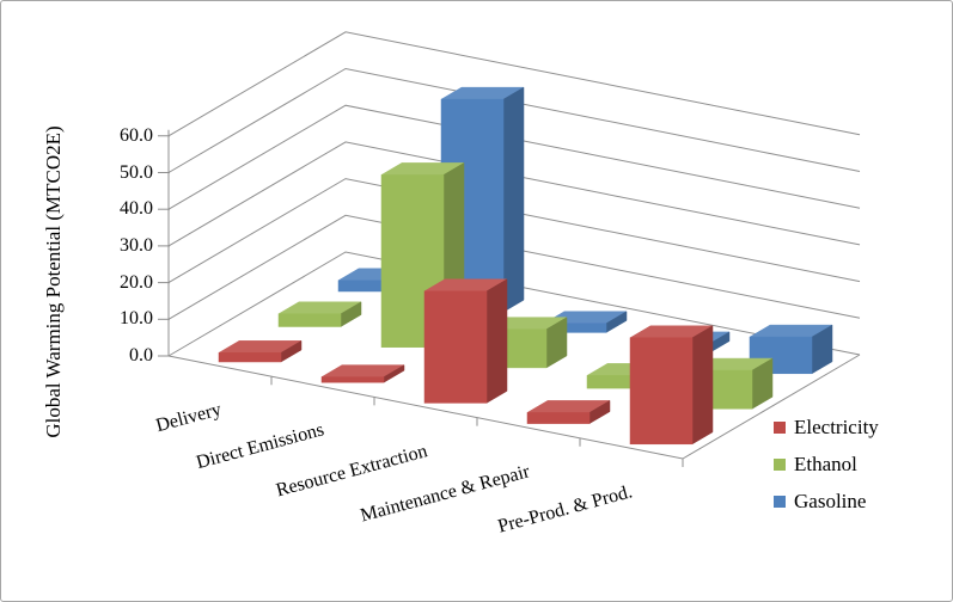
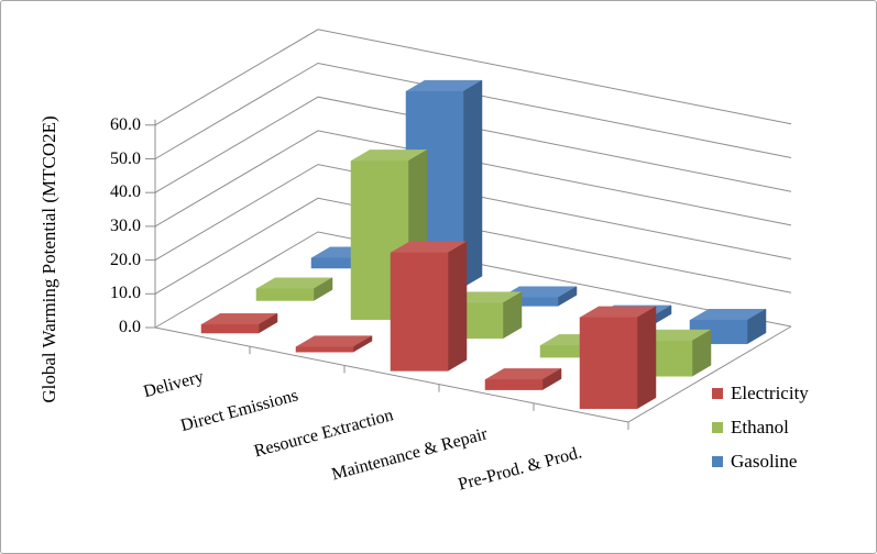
Electricity/Resource Extraction: 30 -> 35
Electricity/Pre-Prod. & Prod.: 29 -> 27
Gasoline/Pre-Prod. & Prod.: 10 -> 7
